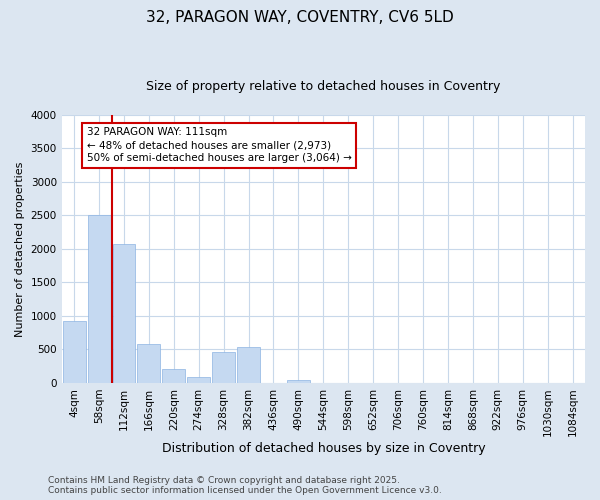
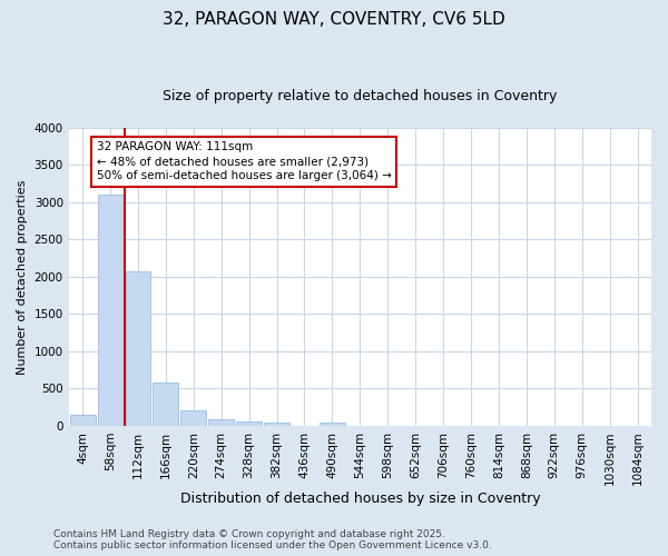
4sqm: 920 -> 150
58sqm: 2500 -> 3100
328sqm: 460 -> 60
382sqm: 540 -> 40
